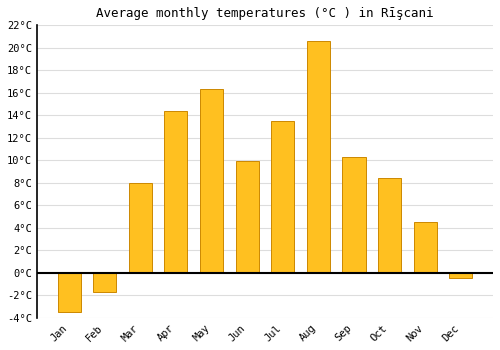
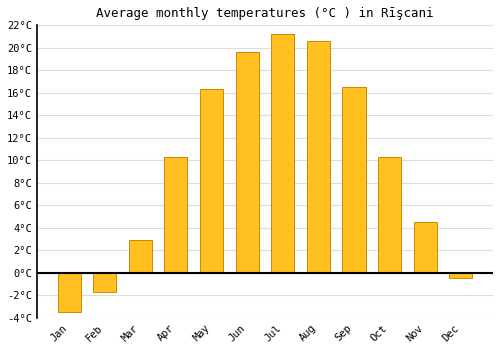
Mar: 8.0°C -> 2.9°C
Apr: 14.4°C -> 10.3°C
Jun: 9.9°C -> 19.6°C
Jul: 13.5°C -> 21.2°C
Sep: 10.3°C -> 16.5°C
Oct: 8.4°C -> 10.3°C
